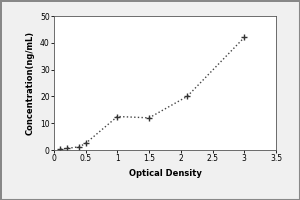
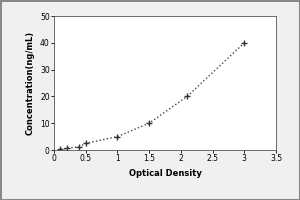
1: 12.5 -> 5.0
1.5: 12.0 -> 10.0
3: 42.0 -> 40.0
